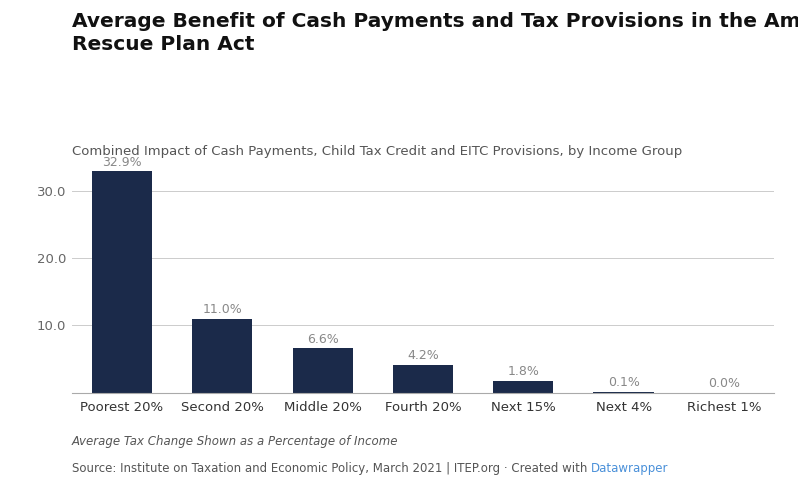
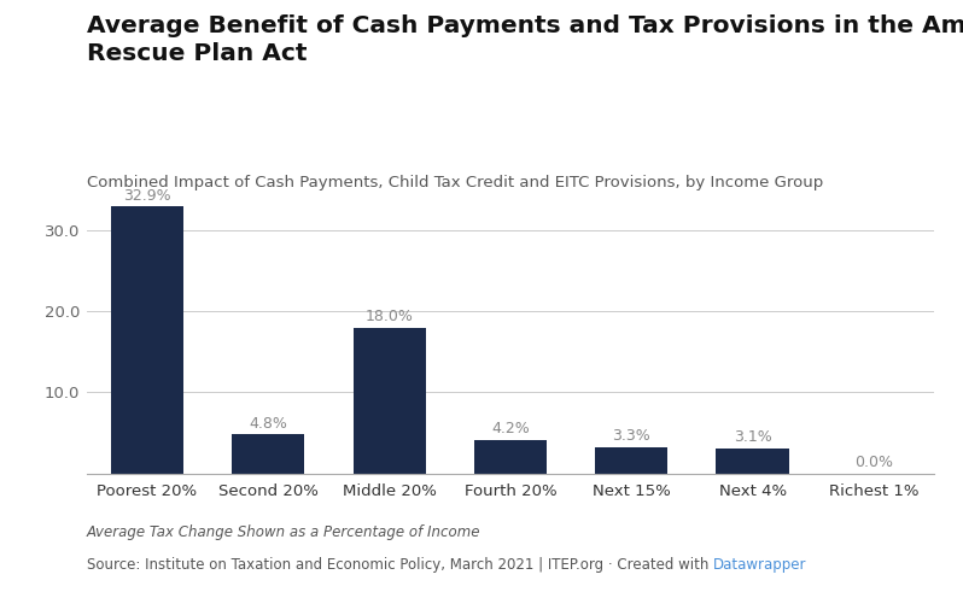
Second 20%: 11.0% -> 4.8%
Middle 20%: 6.6% -> 18.0%
Next 15%: 1.8% -> 3.3%
Next 4%: 0.1% -> 3.1%
